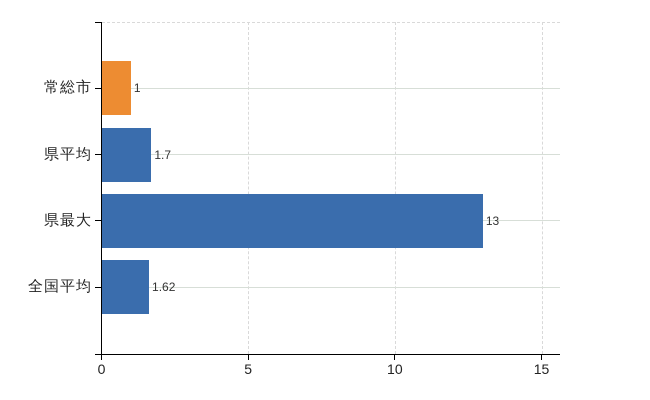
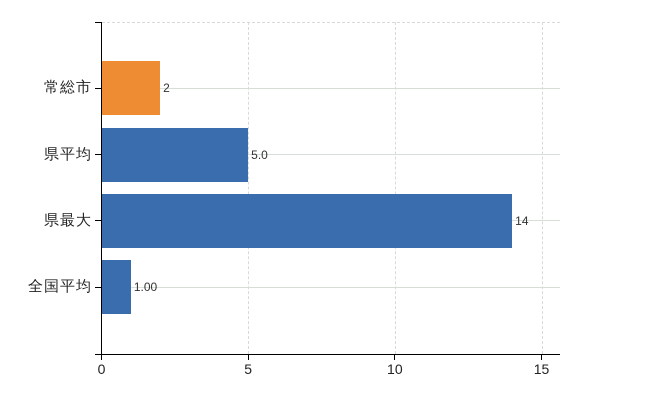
常総市: 1 -> 2
県平均: 1.7 -> 5.0
県最大: 13 -> 14
全国平均: 1.62 -> 1.00
